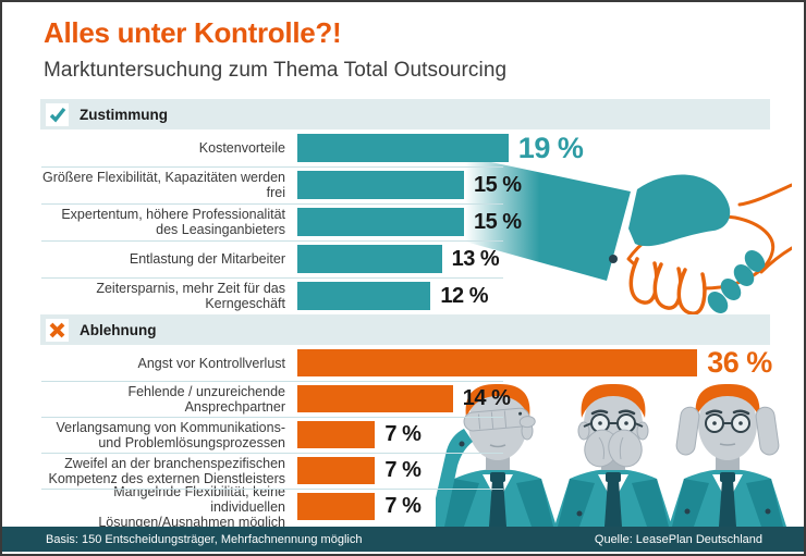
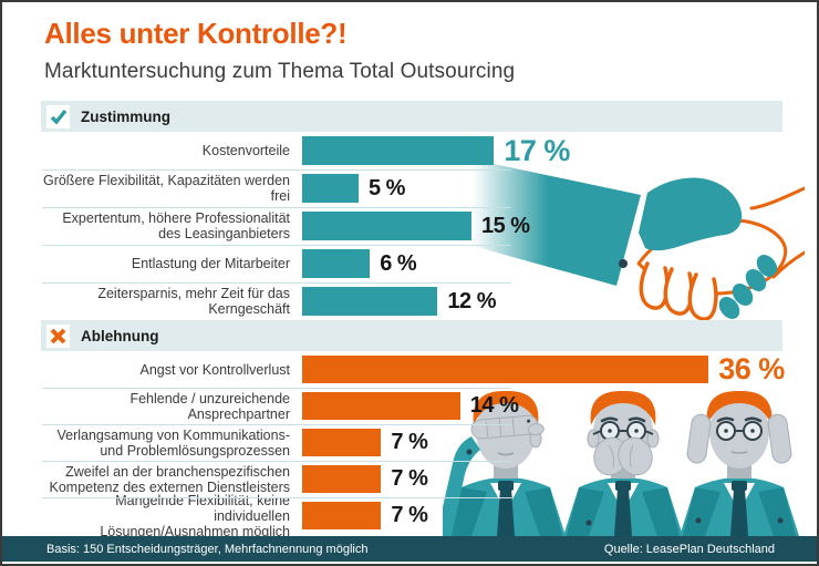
Zustimmung/Kostenvorteile: 19 -> 17
Zustimmung/Größere Flexibilität, Kapazitäten werden frei: 15 -> 5
Zustimmung/Entlastung der Mitarbeiter: 13 -> 6
